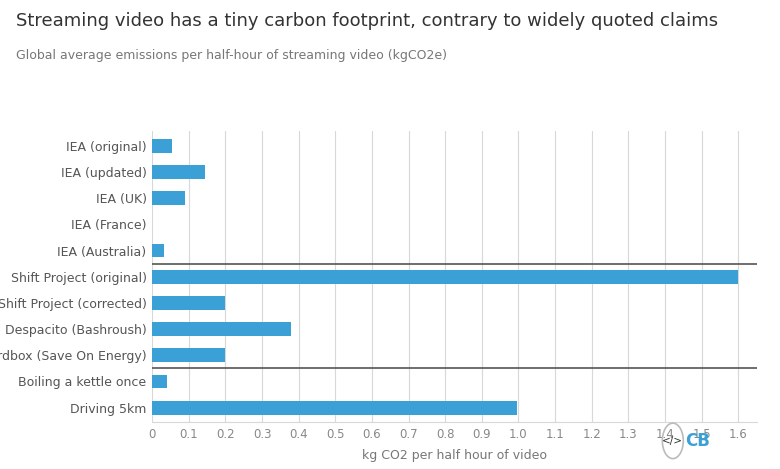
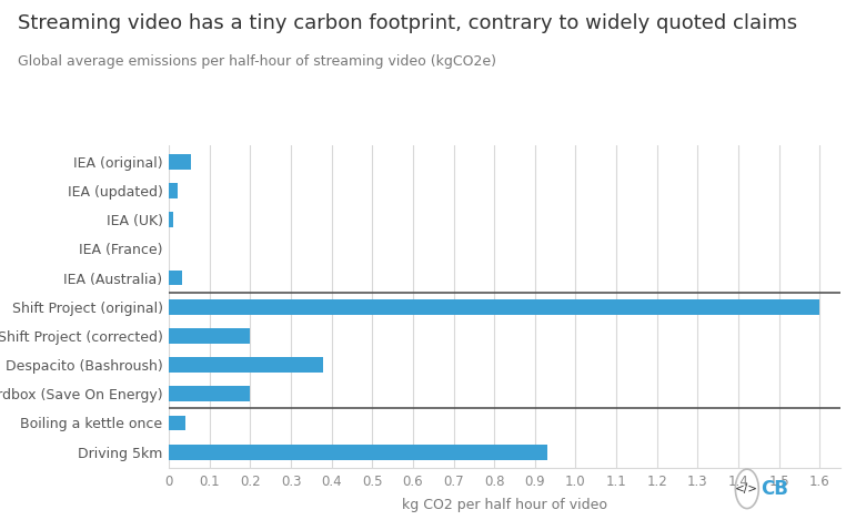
IEA (updated): 0.145 -> 0.022
IEA (UK): 0.090 -> 0.012
Driving 5km: 0.995 -> 0.930
